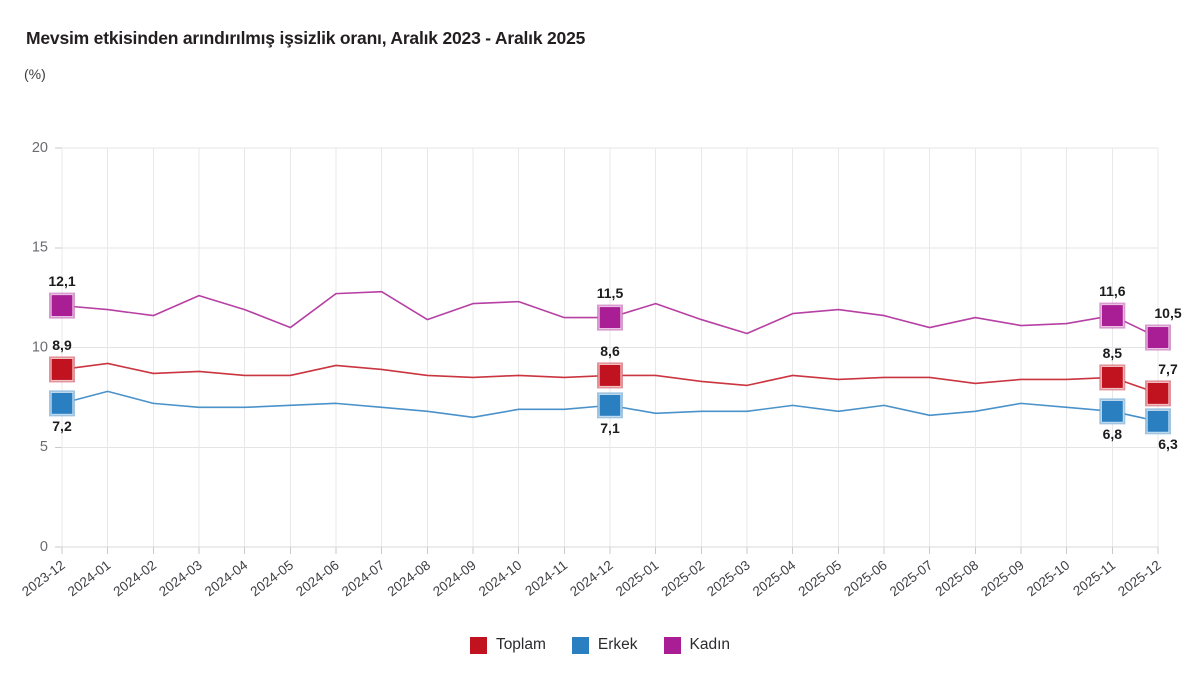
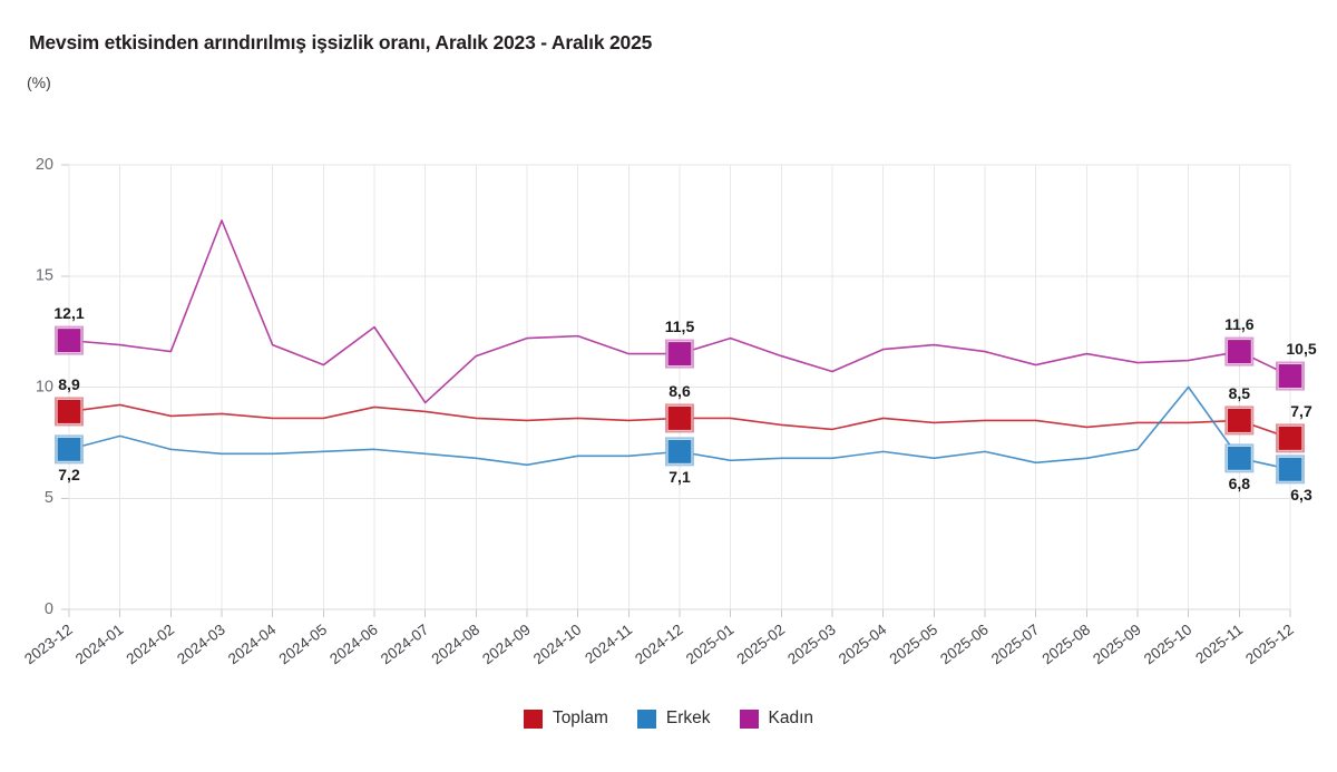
Kadın/2024-03: 12.6 -> 17.5
Kadın/2024-07: 12.8 -> 9.3
Erkek/2025-10: 7.0 -> 10.0
